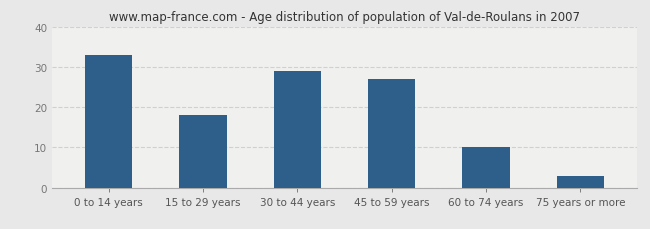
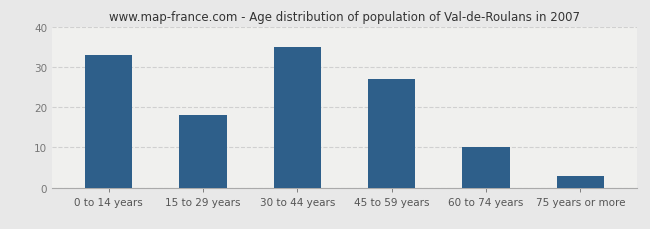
30 to 44 years: 29 -> 35
